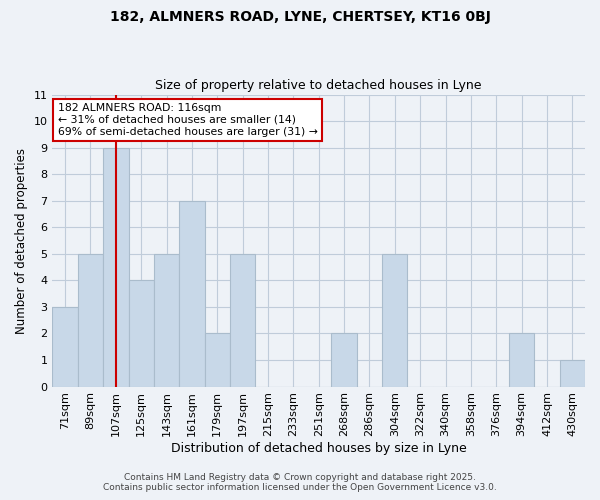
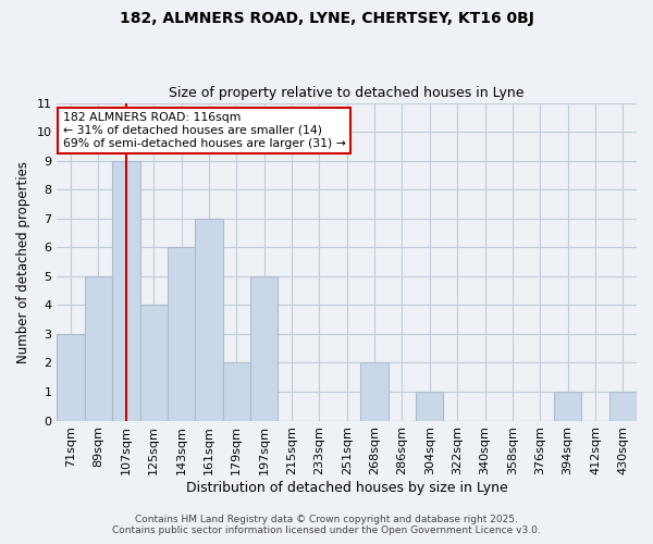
143sqm: 5 -> 6
304sqm: 5 -> 1
394sqm: 2 -> 1
